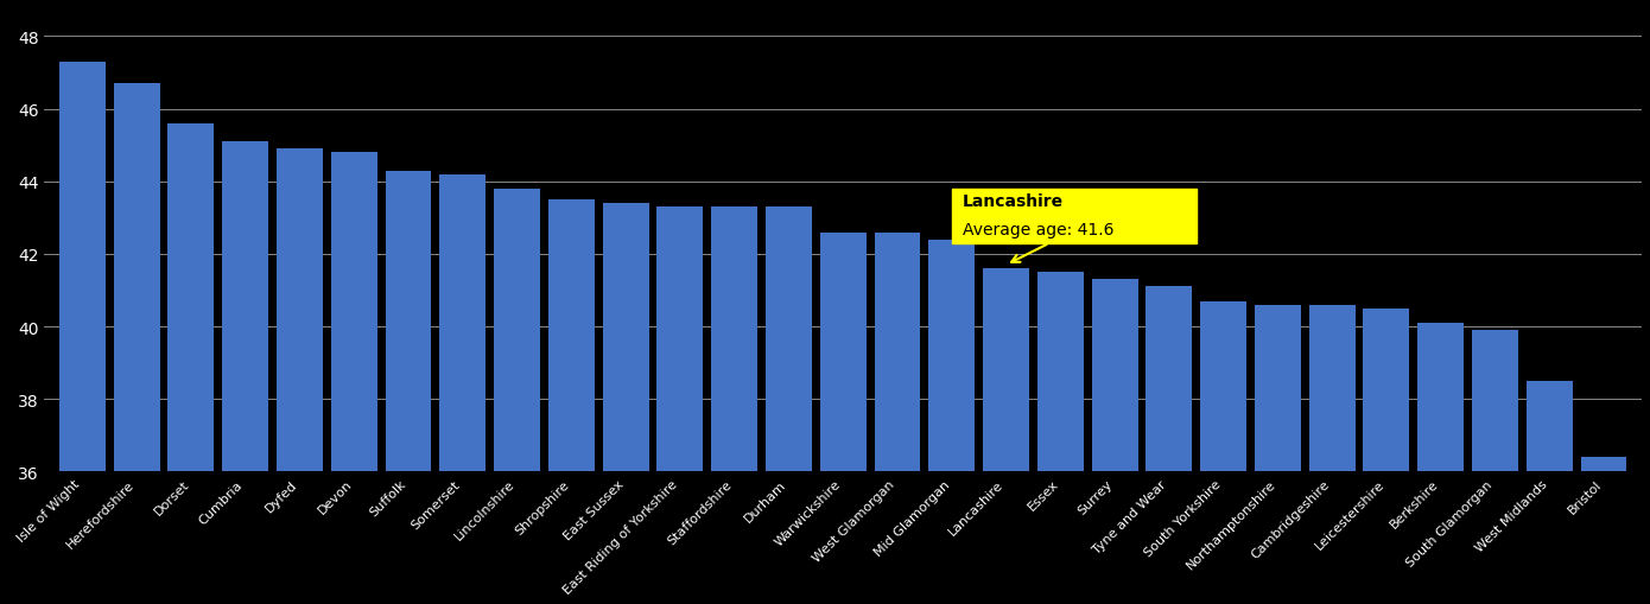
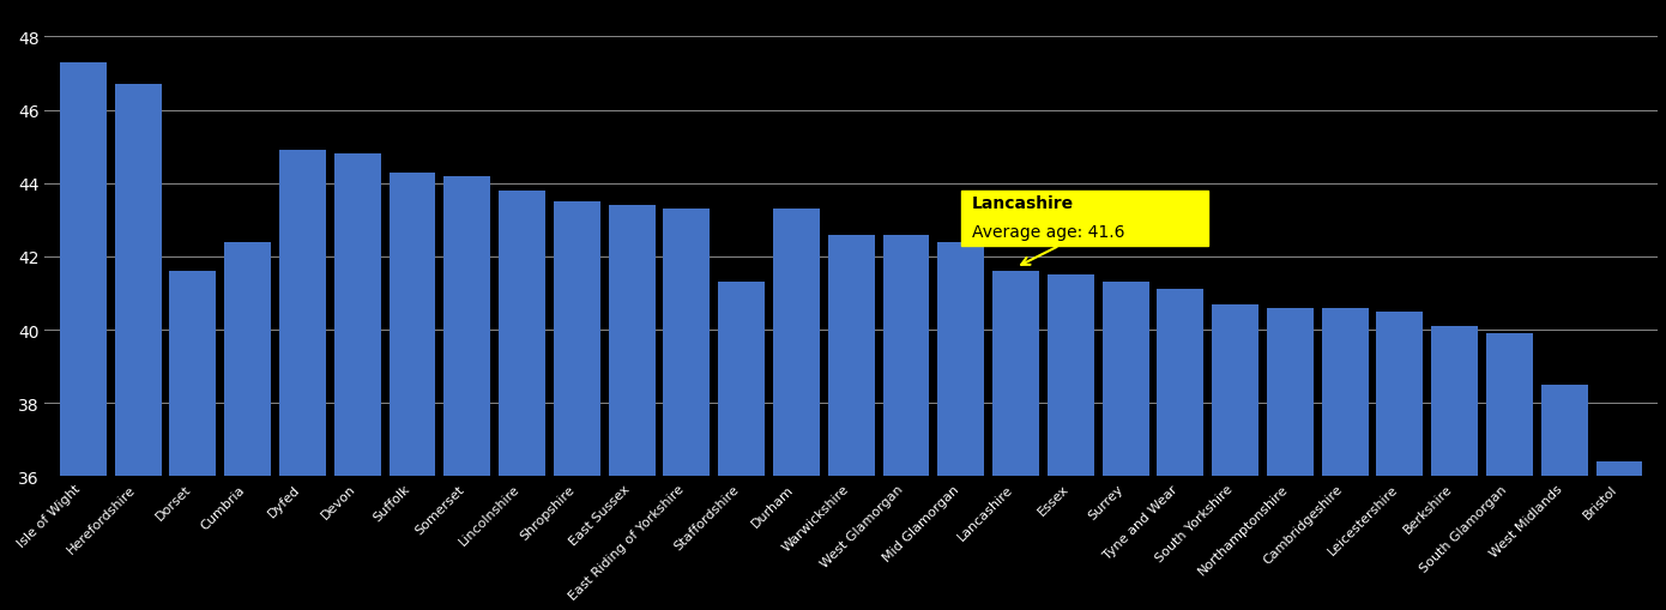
Dorset: 45.6 -> 41.6
Cumbria: 45.1 -> 42.4
Staffordshire: 43.3 -> 41.3
